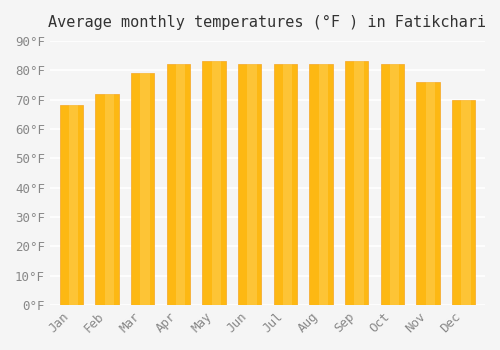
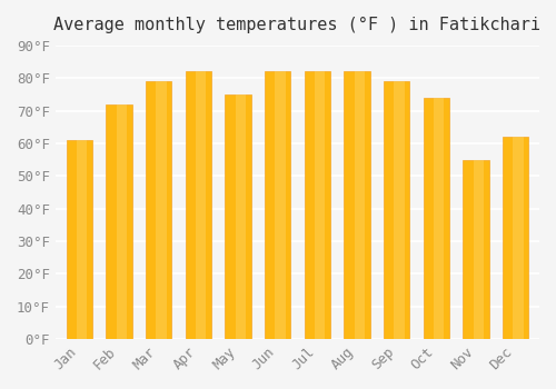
Jan: 68°F -> 61°F
May: 83°F -> 75°F
Sep: 83°F -> 79°F
Oct: 82°F -> 74°F
Nov: 76°F -> 55°F
Dec: 70°F -> 62°F
